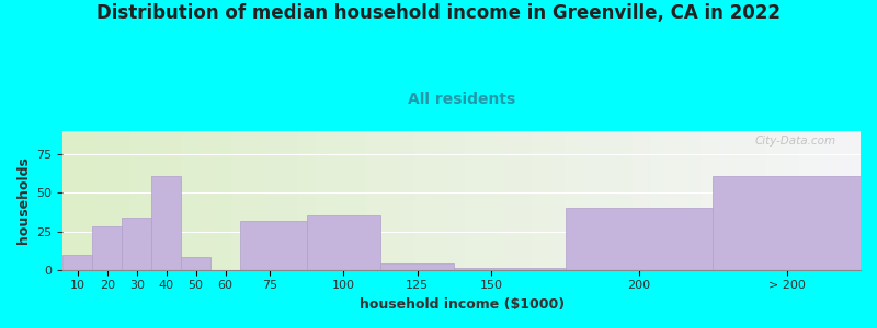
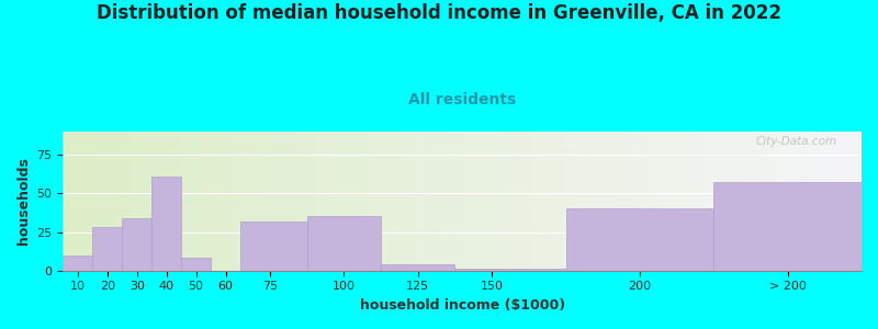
> 200: 61 -> 57
